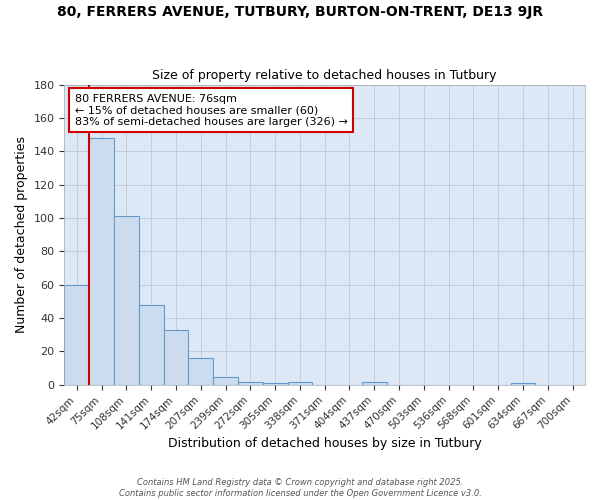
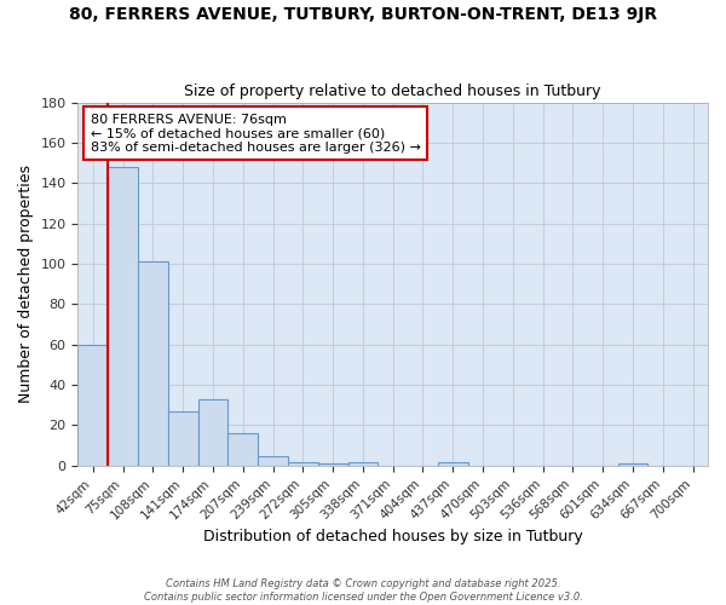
141sqm: 48 -> 27
